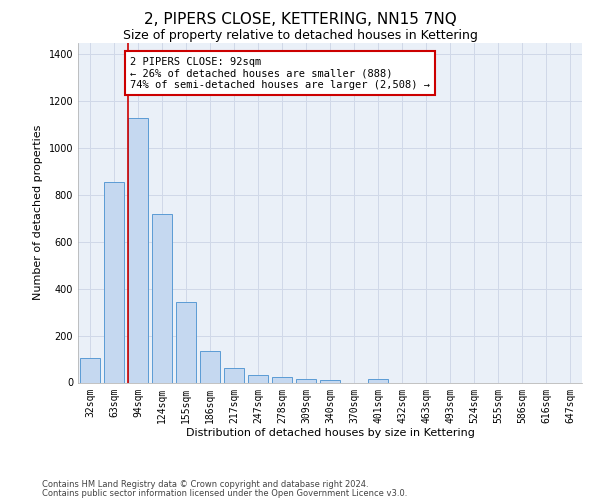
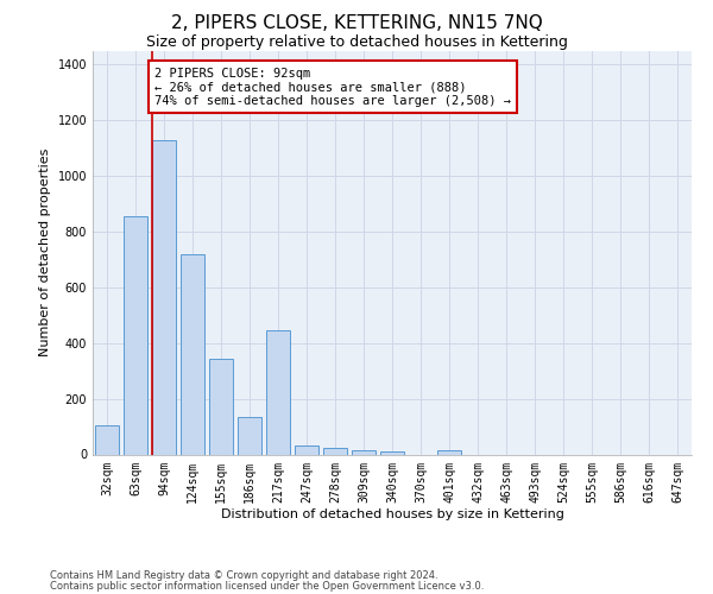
217sqm: 62 -> 445
